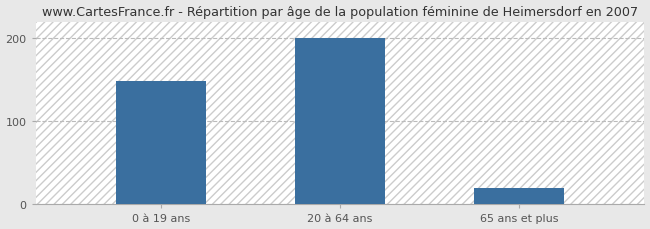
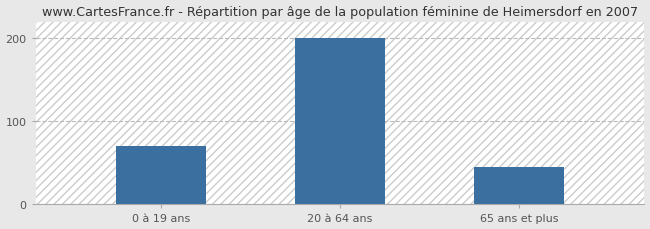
0 à 19 ans: 148 -> 70
65 ans et plus: 20 -> 45
